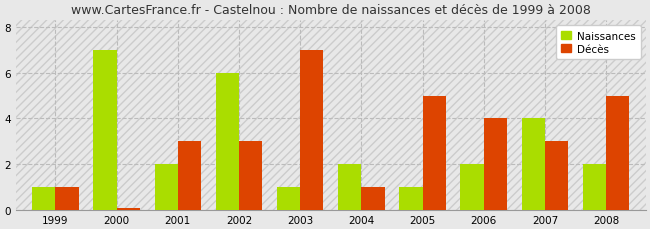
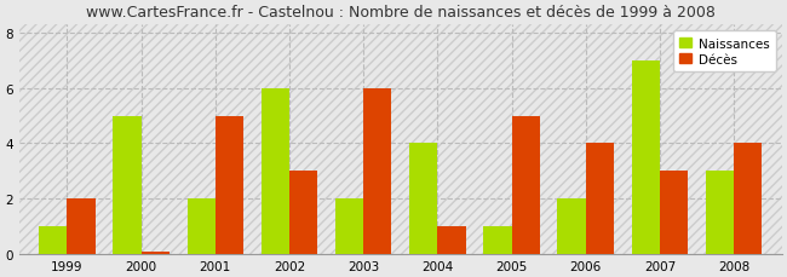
Décès/1999: 1.0 -> 2.0
Naissances/2000: 7 -> 5
Décès/2001: 3.0 -> 5.0
Naissances/2003: 1 -> 2
Décès/2003: 7.0 -> 6.0
Naissances/2004: 2 -> 4
Naissances/2007: 4 -> 7
Naissances/2008: 2 -> 3
Décès/2008: 5.0 -> 4.0
